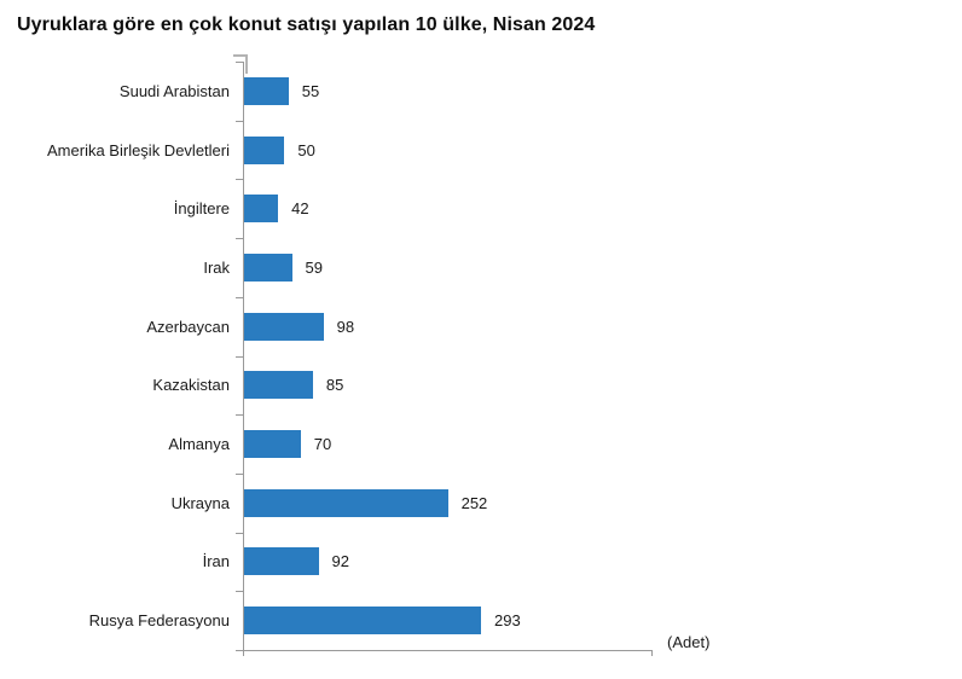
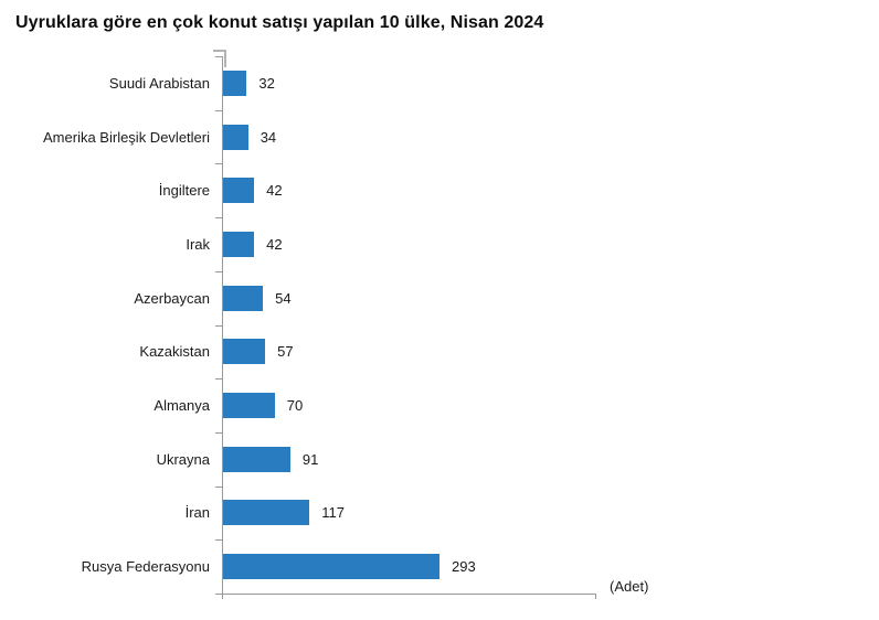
Suudi Arabistan: 55 -> 32
Amerika Birleşik Devletleri: 50 -> 34
Irak: 59 -> 42
Azerbaycan: 98 -> 54
Kazakistan: 85 -> 57
Ukrayna: 252 -> 91
İran: 92 -> 117
